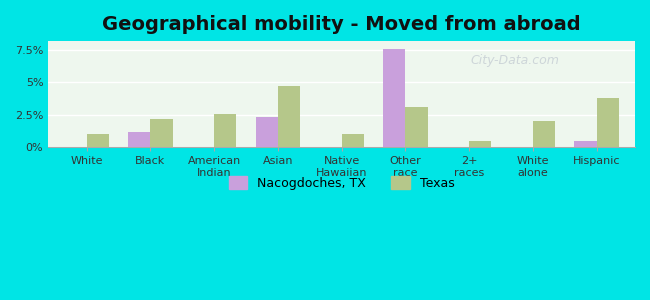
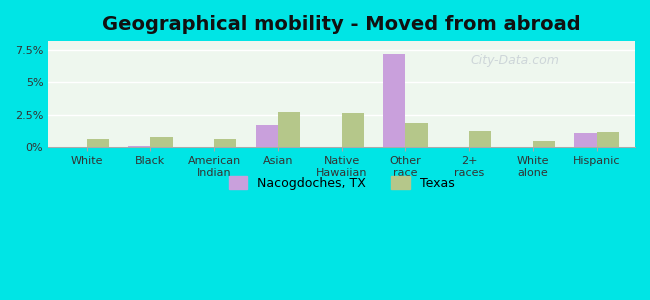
Texas/White: 1.0% -> 0.6%
Nacogdoches, TX/Black: 1.2% -> 0.1%
Texas/Black: 2.2% -> 0.8%
Texas/American Indian: 2.6% -> 0.6%
Nacogdoches, TX/Asian: 2.3% -> 1.7%
Texas/Asian: 4.7% -> 2.7%
Texas/Native Hawaiian: 1.0% -> 2.6%
Nacogdoches, TX/Other race: 7.6% -> 7.2%
Texas/Other race: 3.1% -> 1.9%
Texas/2+ races: 0.5% -> 1.2%
Texas/White alone: 2.0% -> 0.5%
Nacogdoches, TX/Hispanic: 0.5% -> 1.1%
Texas/Hispanic: 3.8% -> 1.2%
